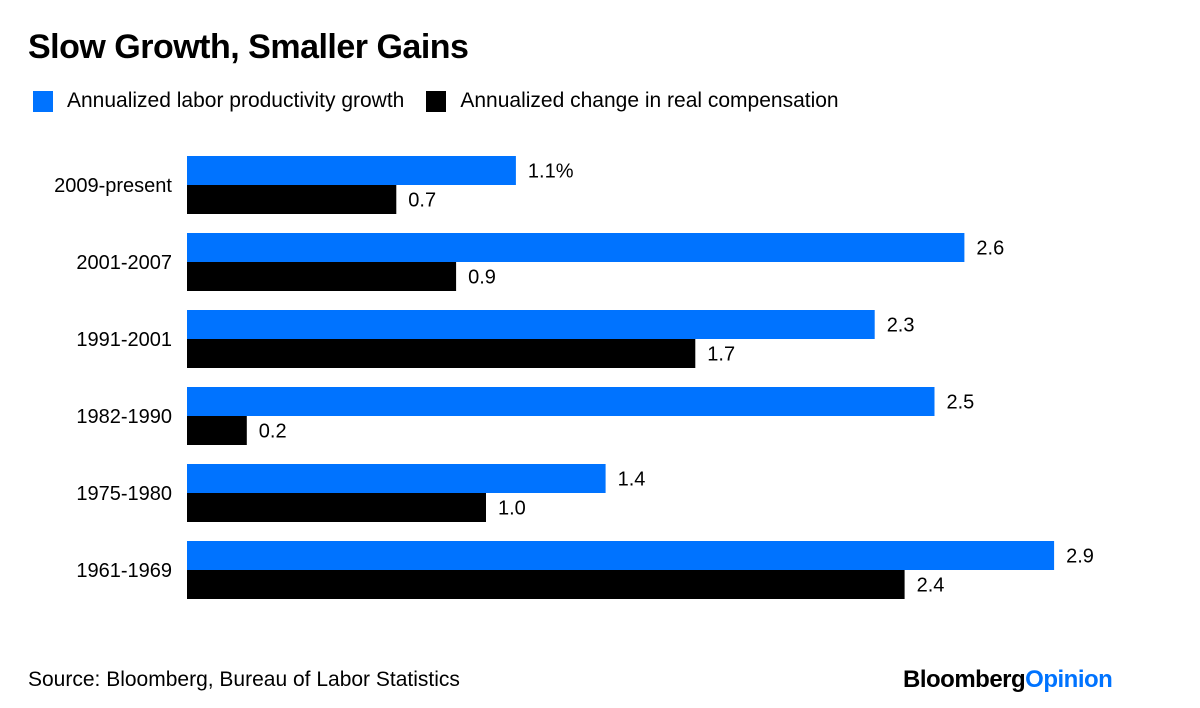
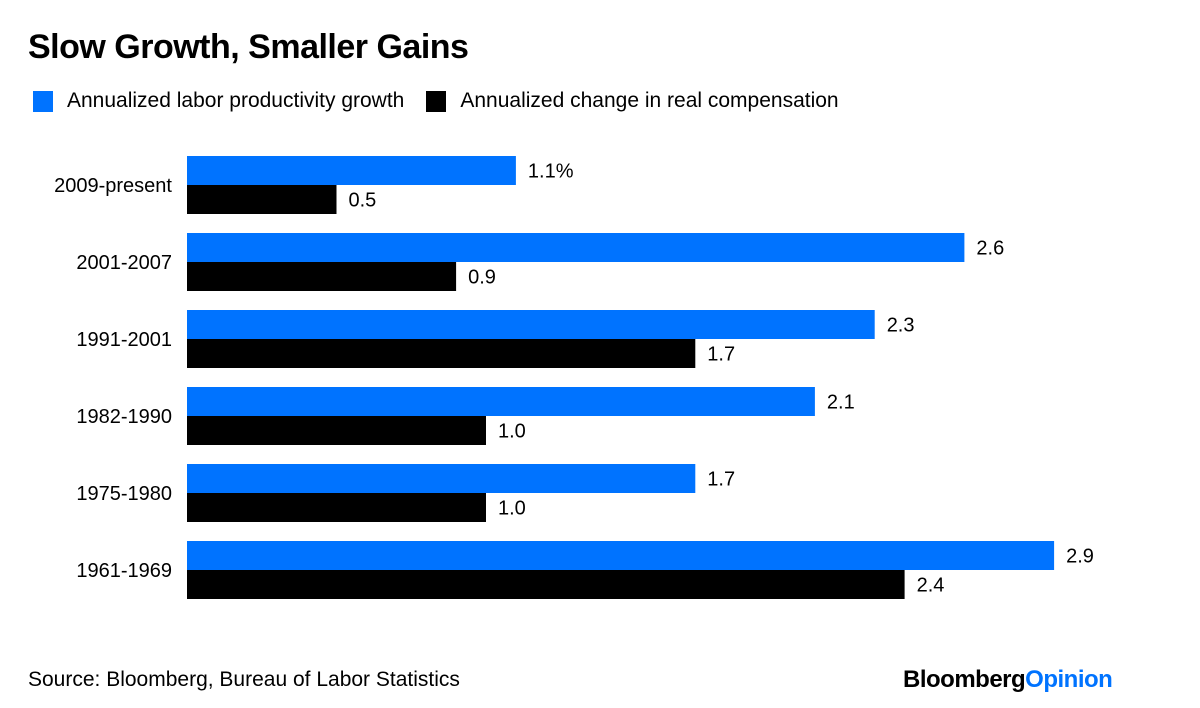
Annualized change in real compensation/2009-present: 0.7 -> 0.5
Annualized labor productivity growth/1982-1990: 2.5 -> 2.1
Annualized change in real compensation/1982-1990: 0.2 -> 1.0
Annualized labor productivity growth/1975-1980: 1.4 -> 1.7
